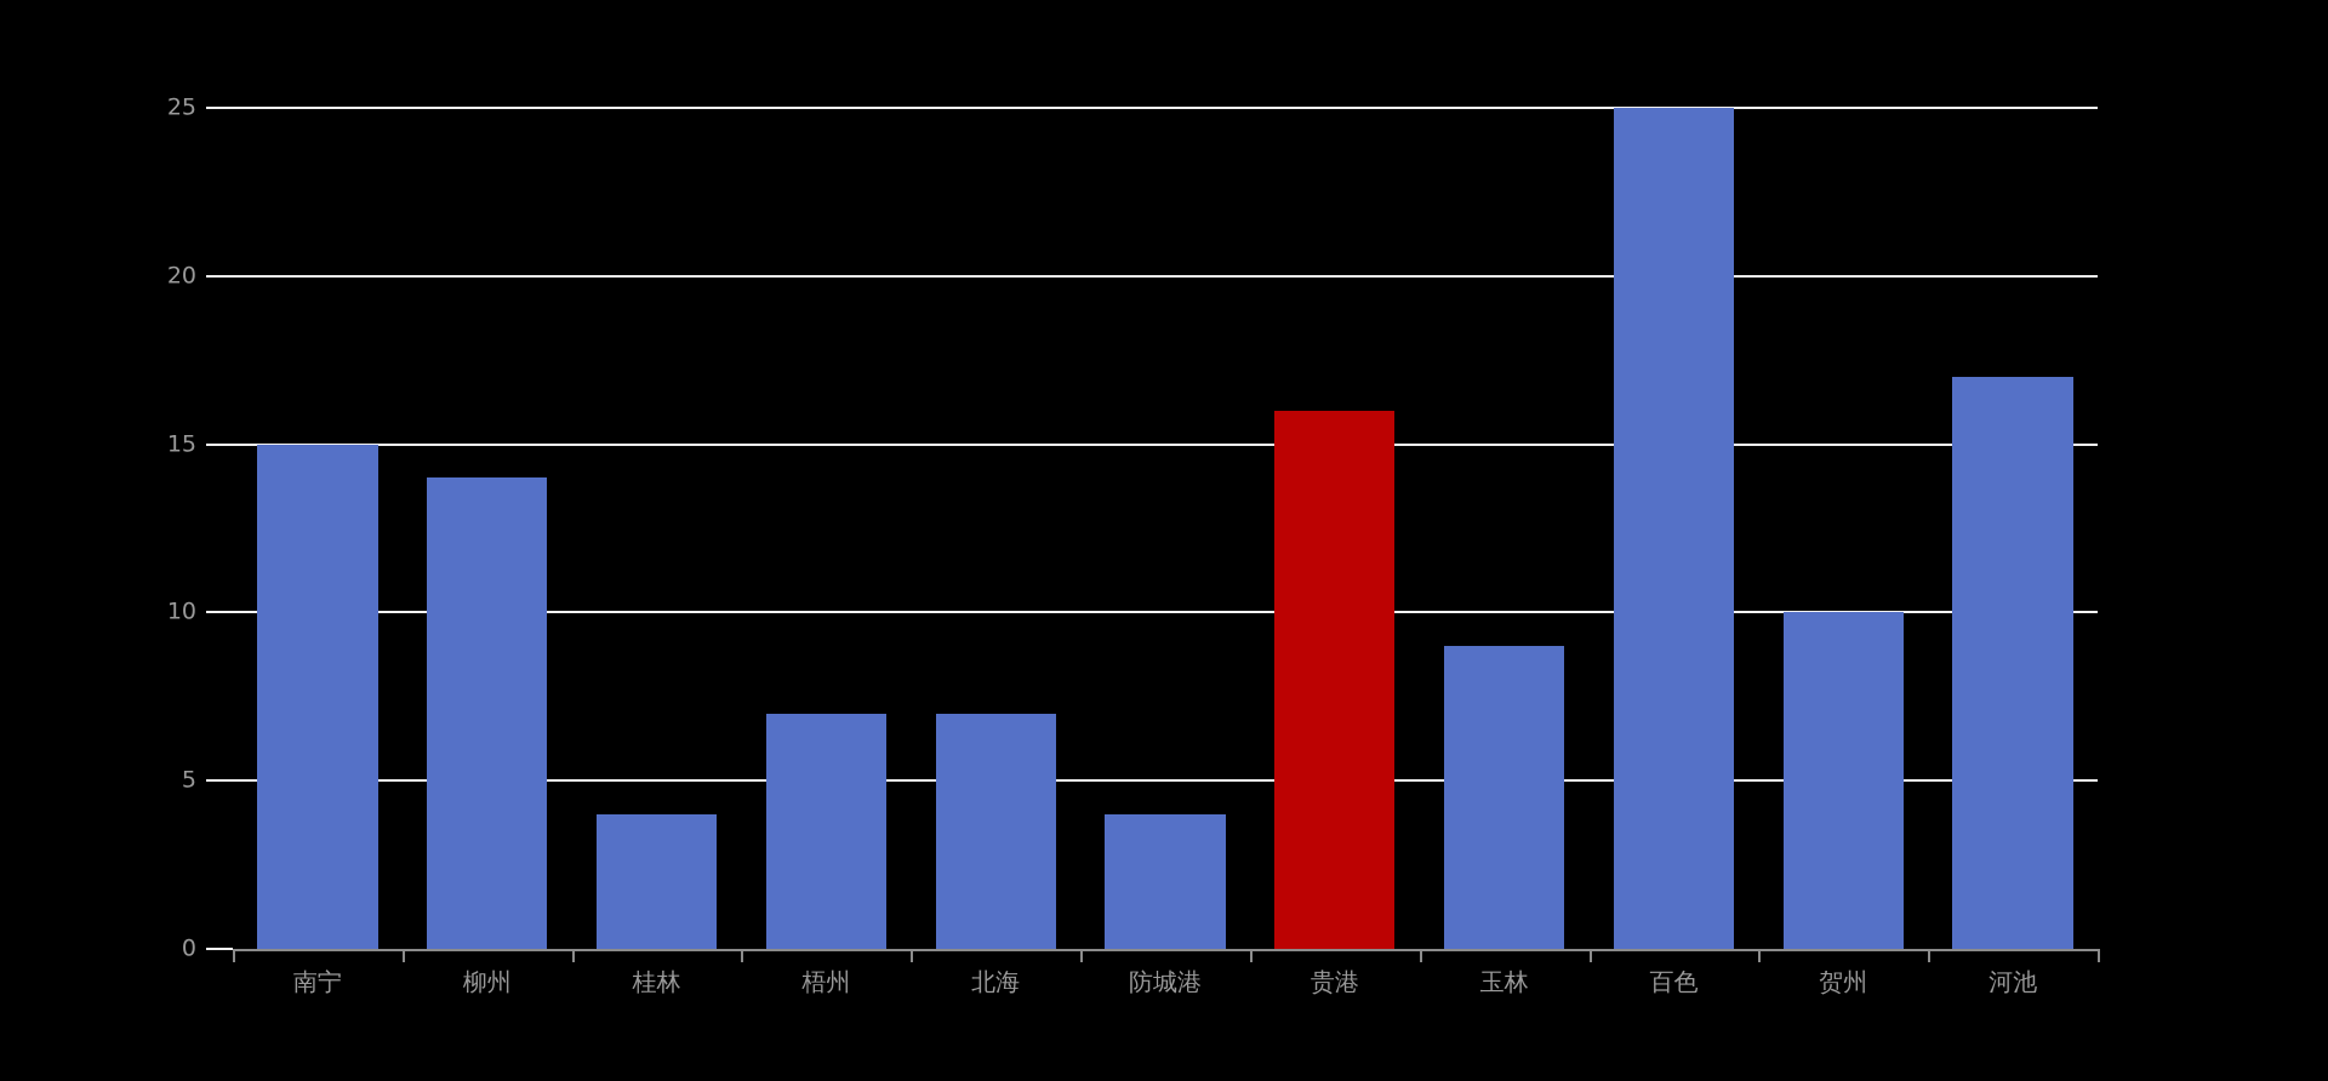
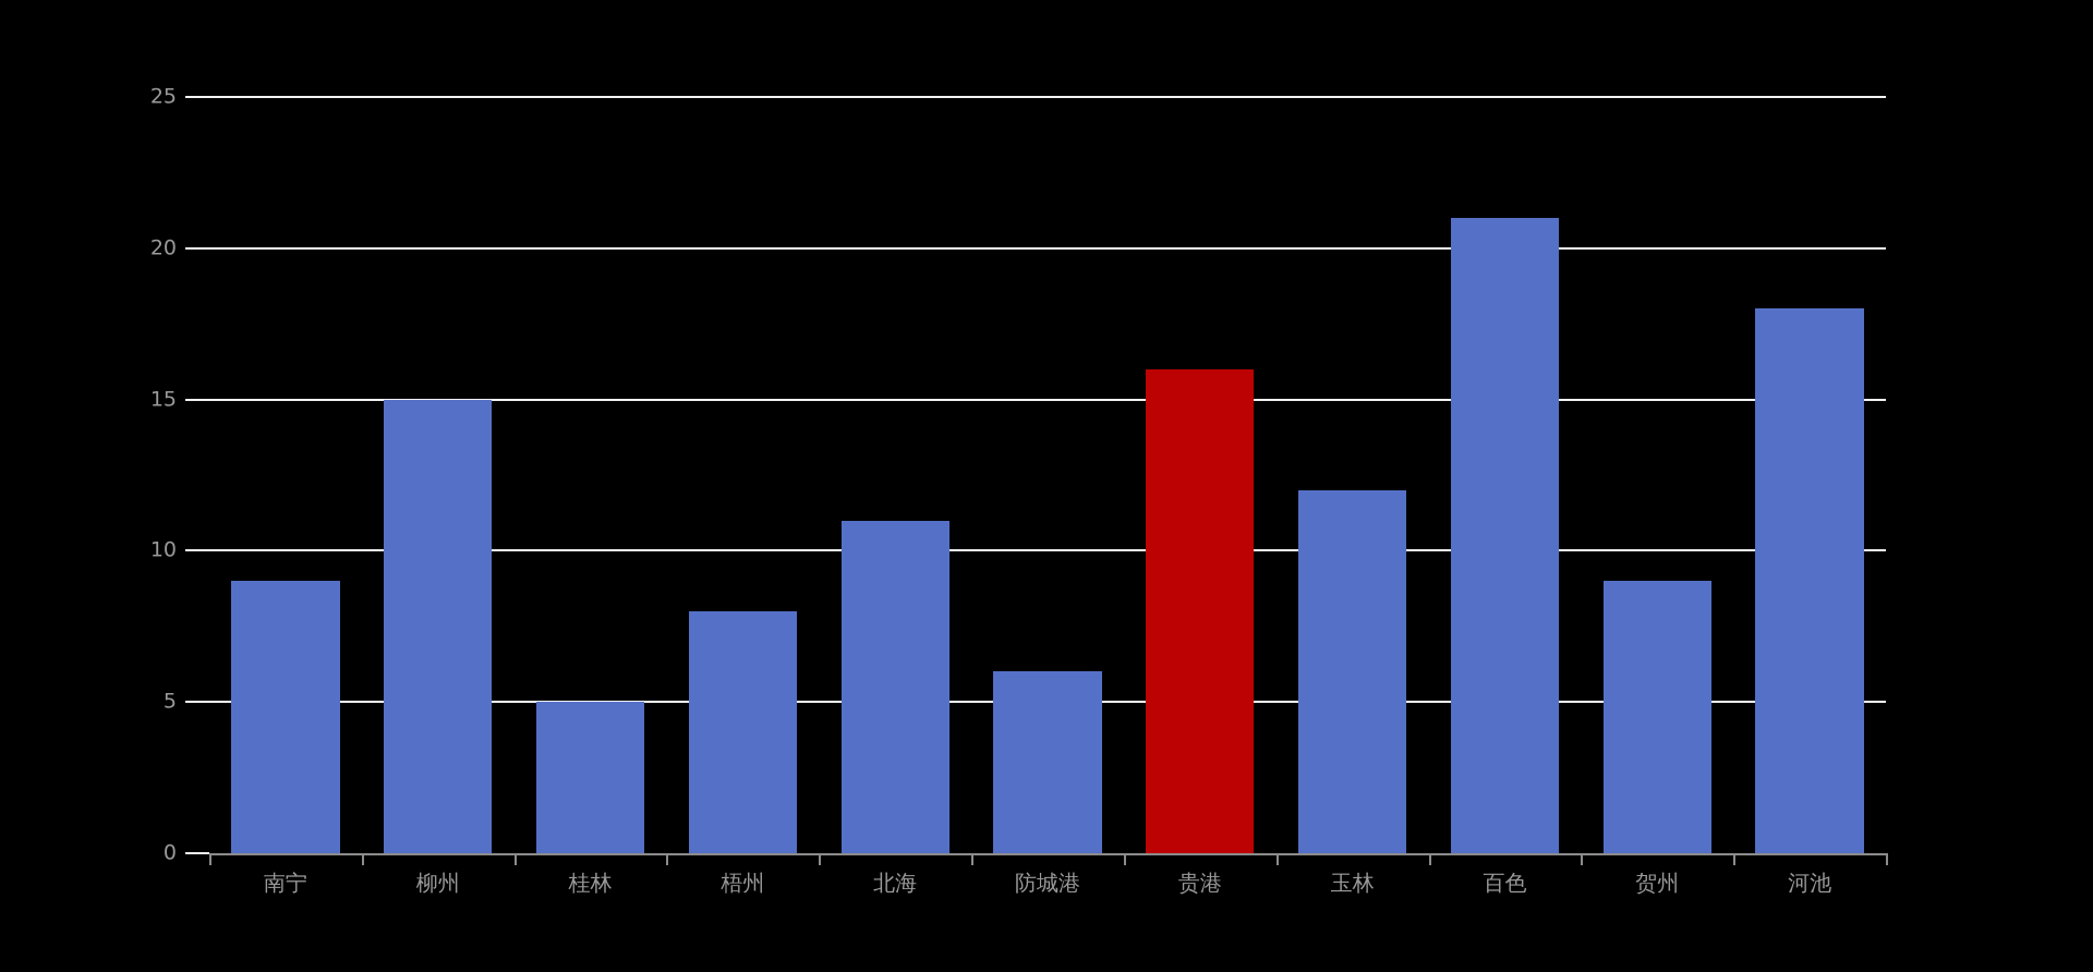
南宁: 15 -> 9
柳州: 14 -> 15
桂林: 4 -> 5
梧州: 7 -> 8
北海: 7 -> 11
防城港: 4 -> 6
玉林: 9 -> 12
百色: 25 -> 21
贺州: 10 -> 9
河池: 17 -> 18
